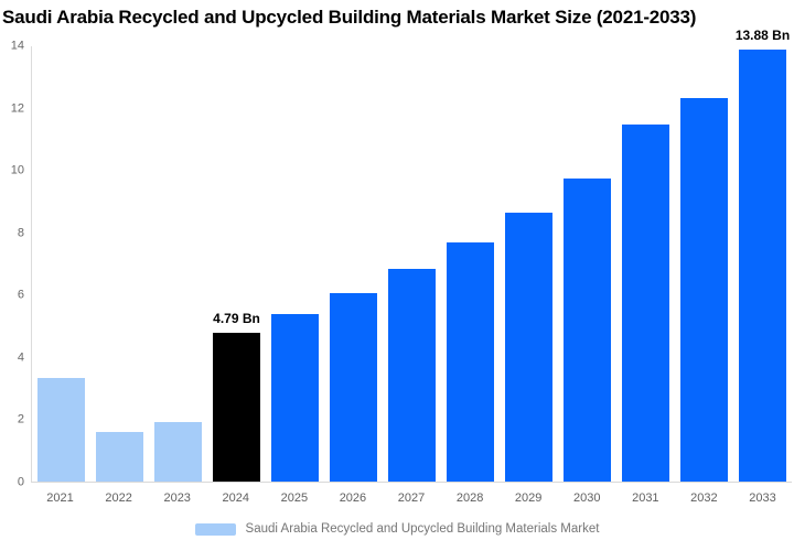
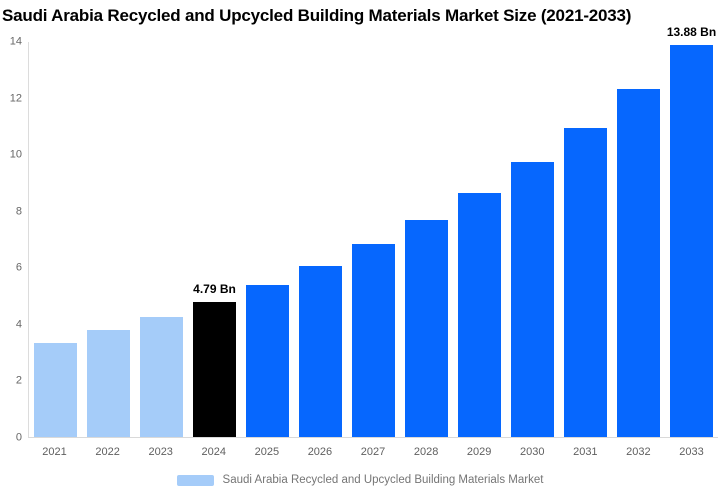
2022: 1.6 -> 3.8
2023: 1.9 -> 4.2
2031: 11.5 -> 10.9
